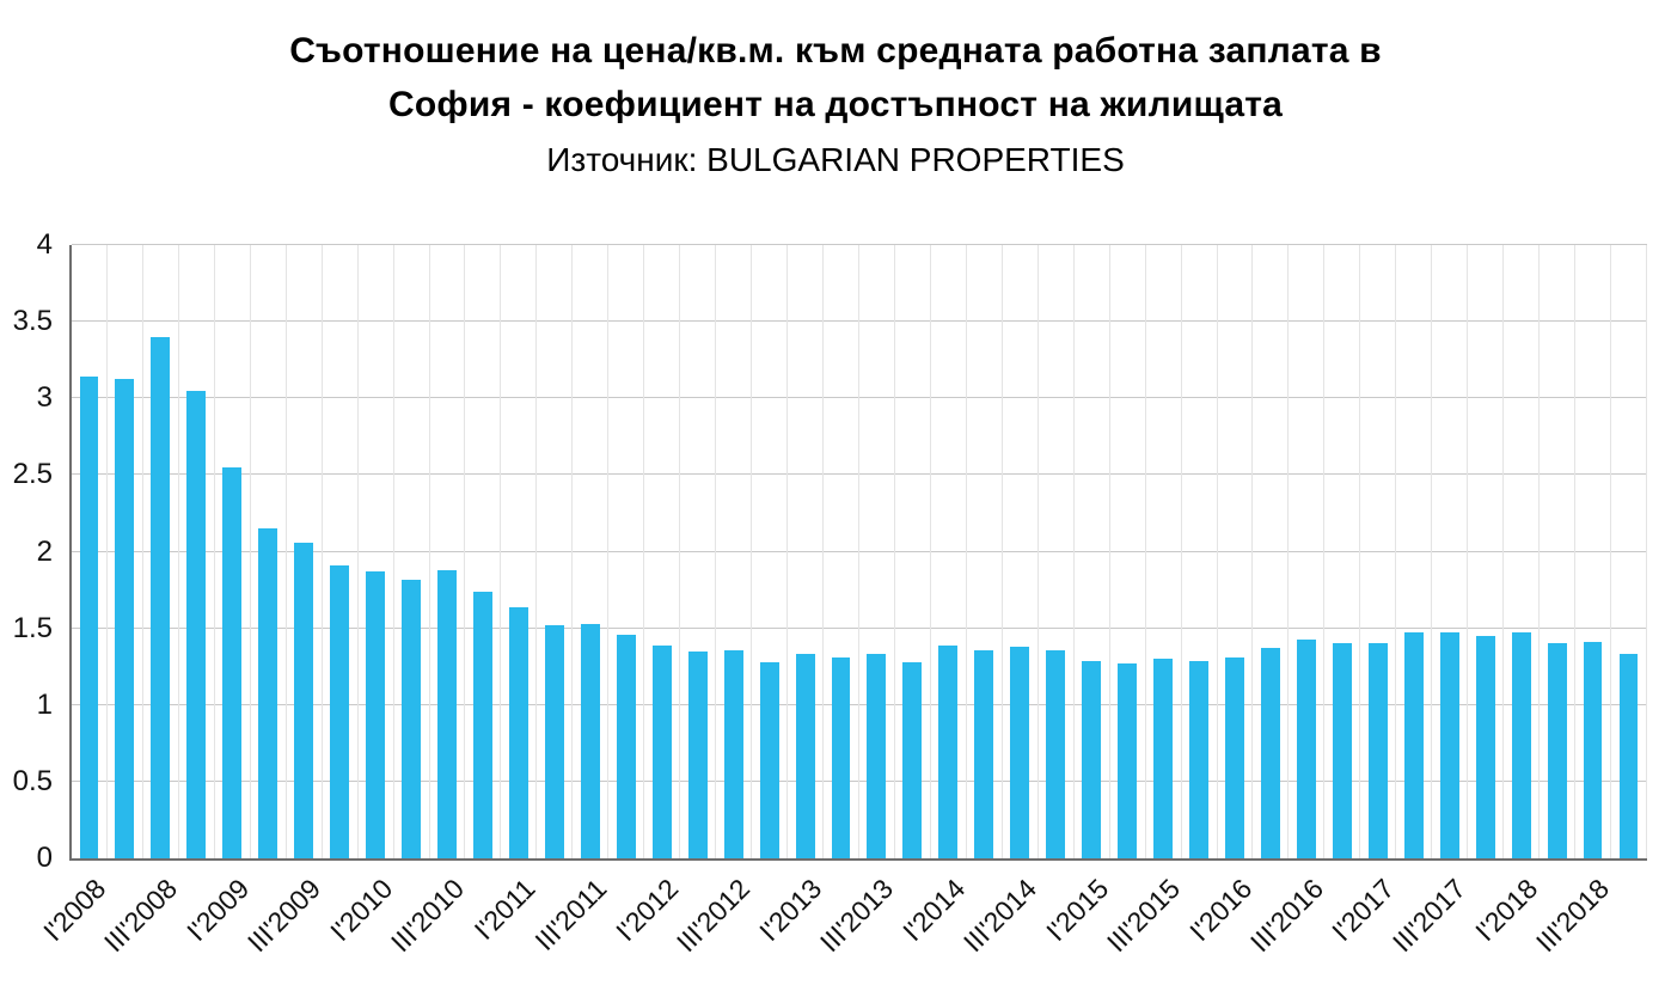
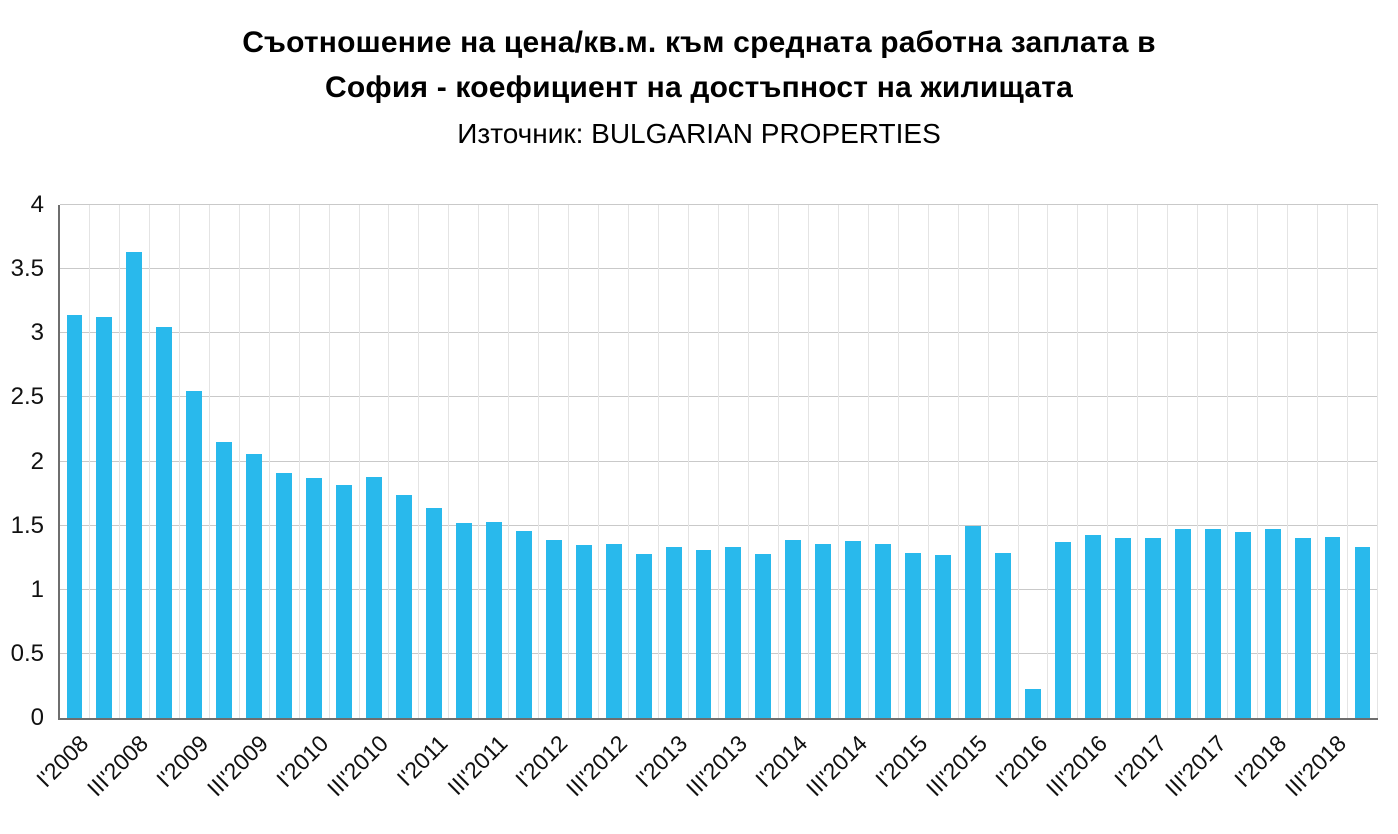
III'2008: 3.40 -> 3.63
III'2015: 1.30 -> 1.50
I'2016: 1.31 -> 0.23
